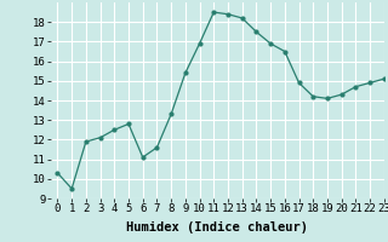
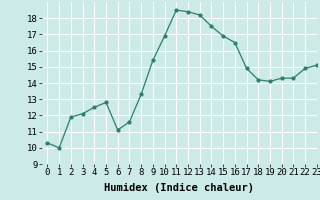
1: 9.5 -> 10.0
21: 14.7 -> 14.3
